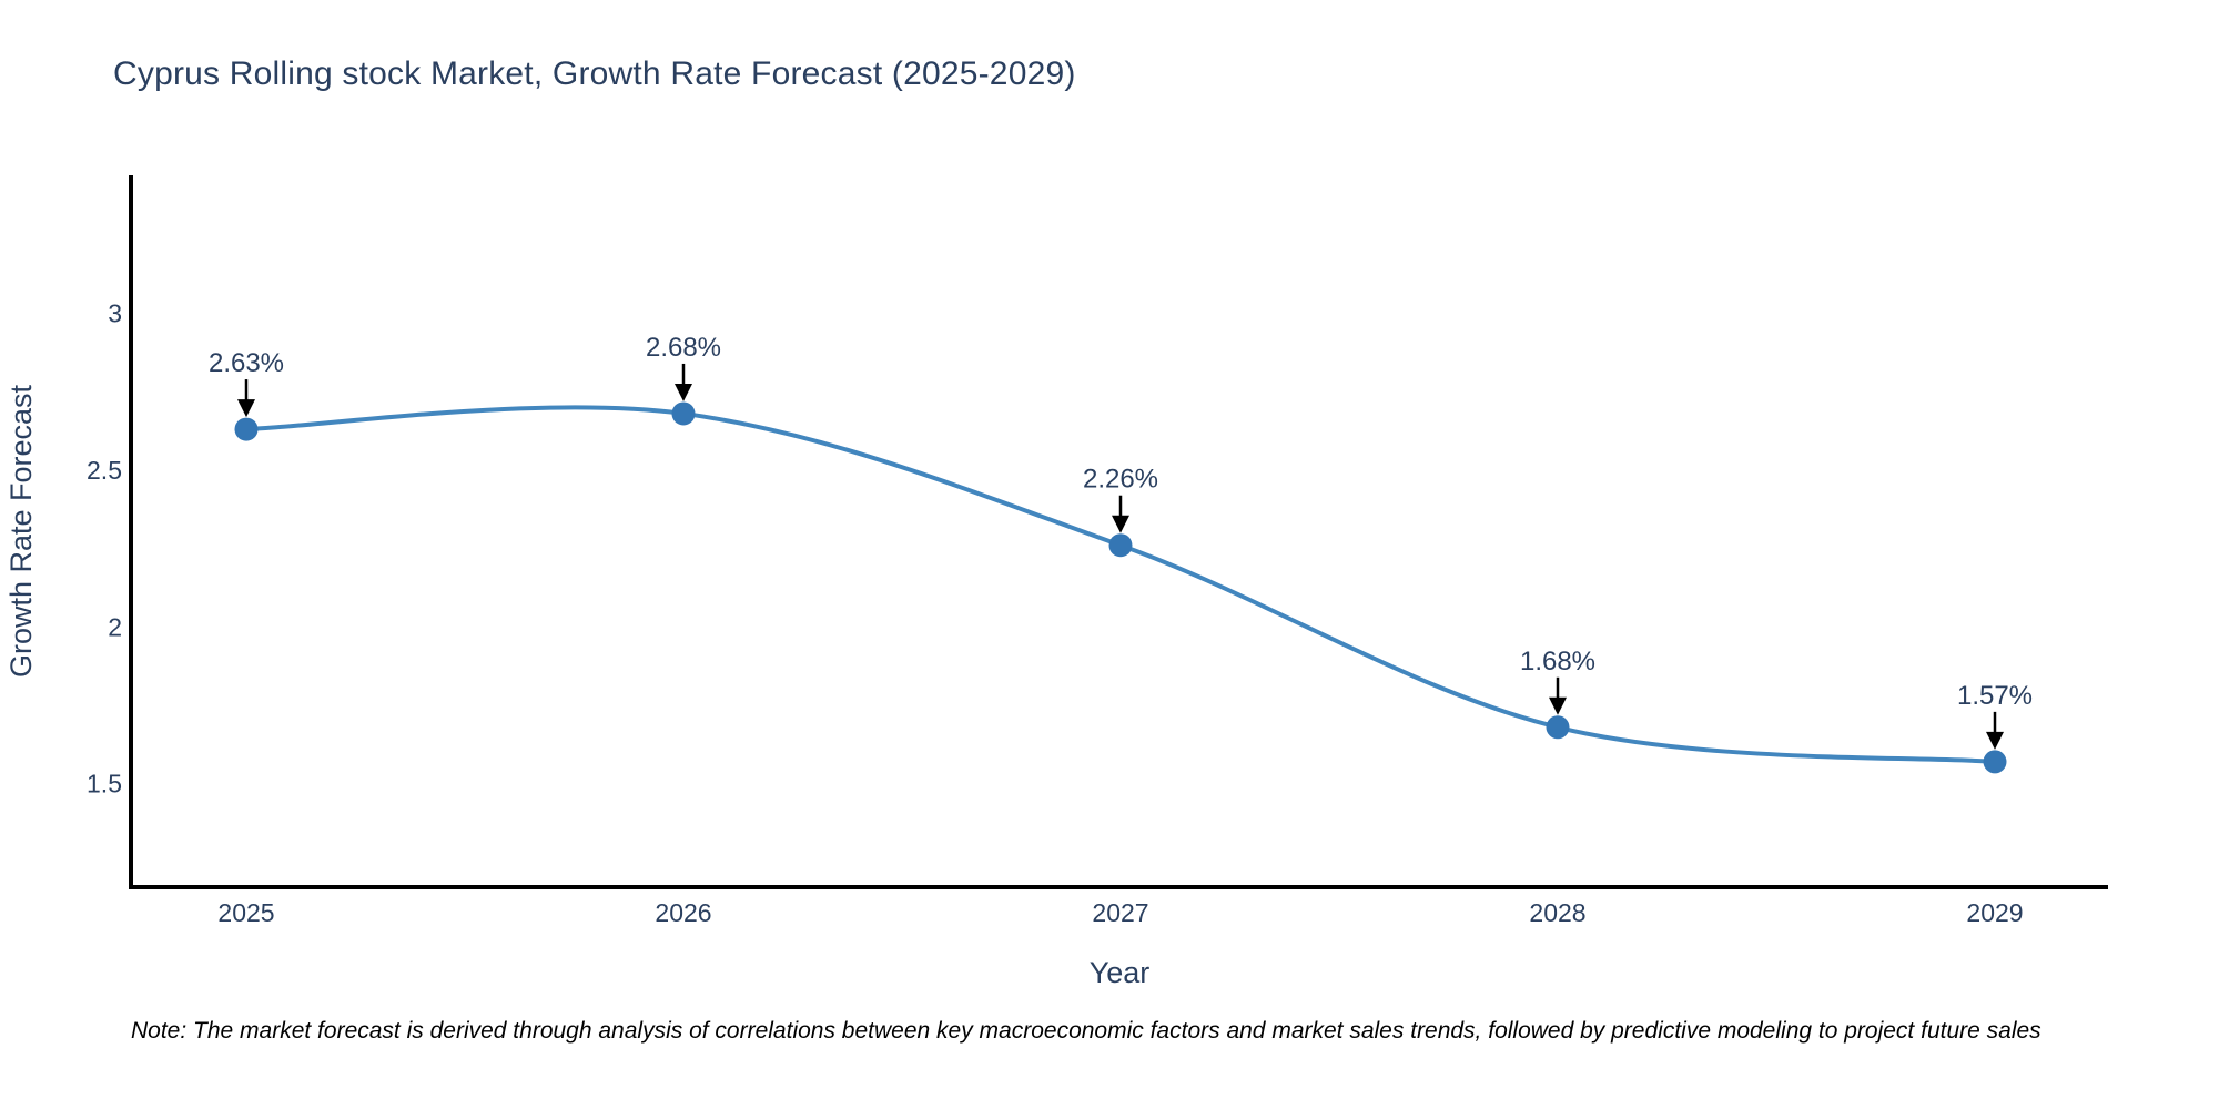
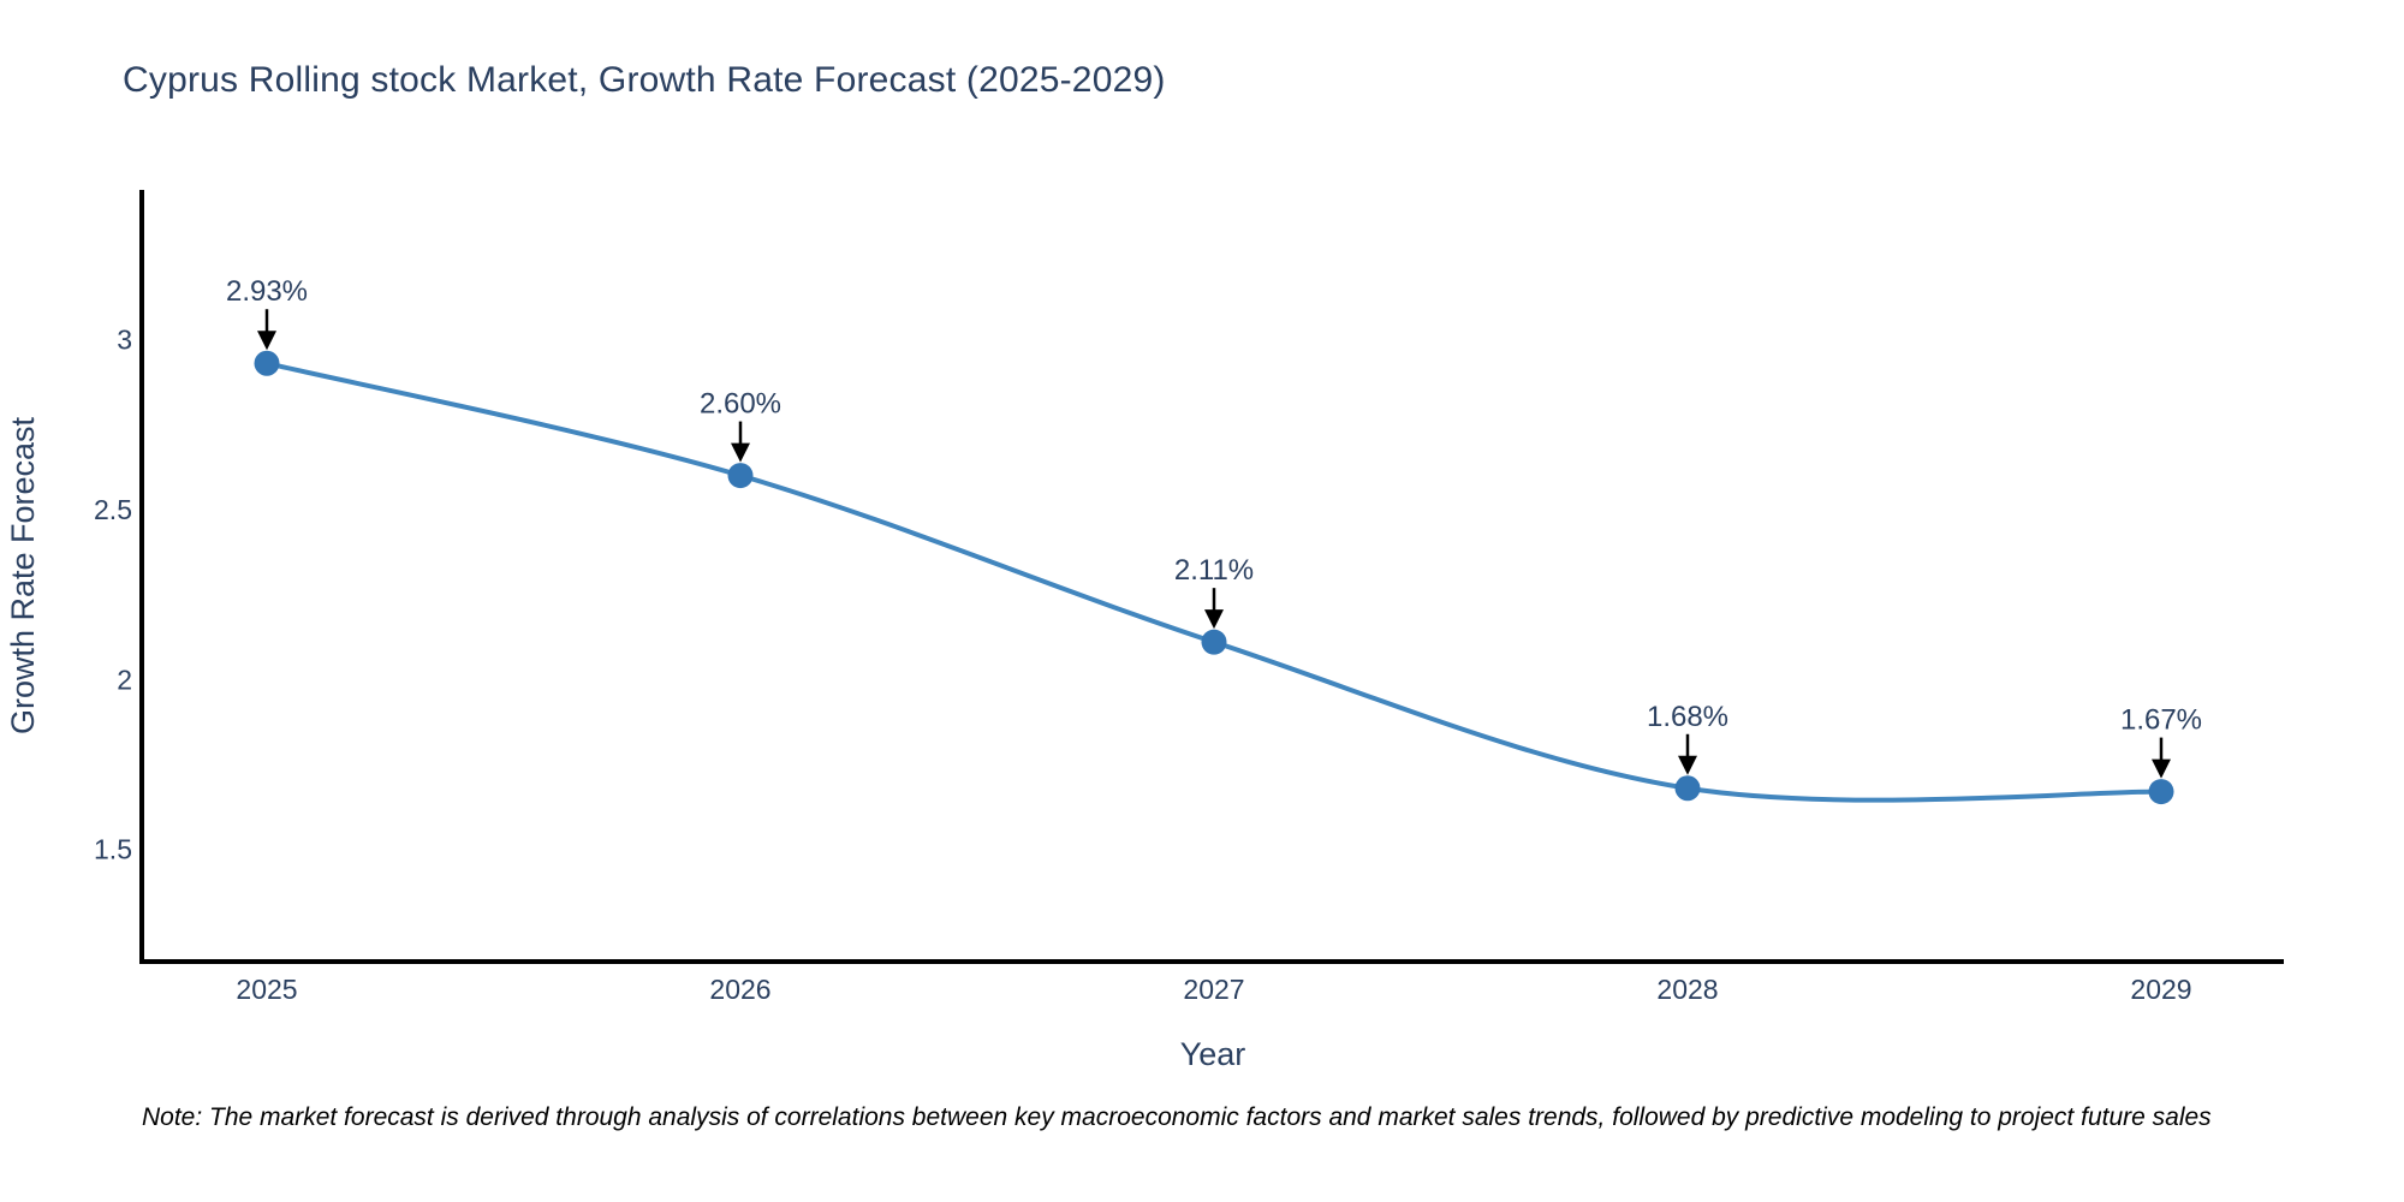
2025: 2.63% -> 2.93%
2026: 2.68% -> 2.60%
2027: 2.26% -> 2.11%
2029: 1.57% -> 1.67%
